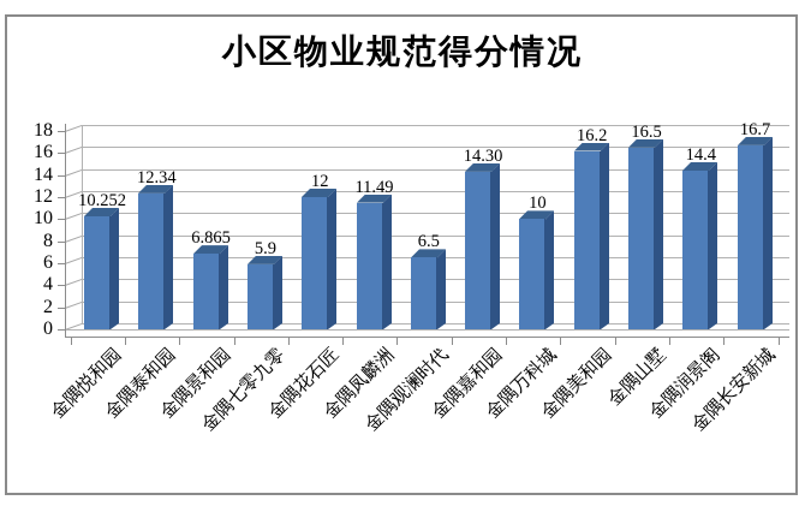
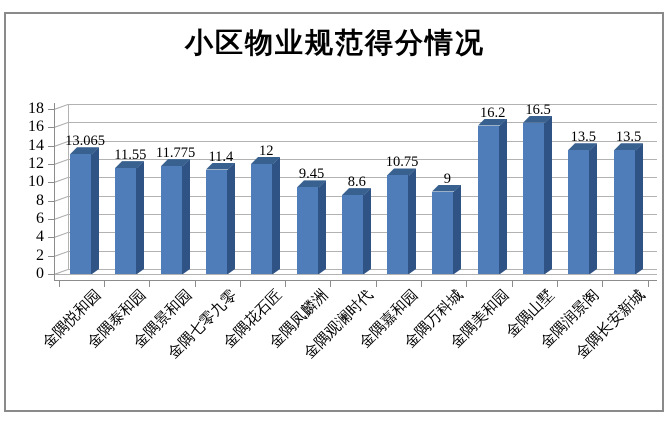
金隅悦和园: 10.252 -> 13.065
金隅泰和园: 12.34 -> 11.55
金隅景和园: 6.865 -> 11.775
金隅七零九零: 5.9 -> 11.4
金隅凤麟洲: 11.49 -> 9.45
金隅观澜时代: 6.5 -> 8.6
金隅嘉和园: 14.30 -> 10.75
金隅万科城: 10 -> 9
金隅润景阁: 14.4 -> 13.5
金隅长安新城: 16.7 -> 13.5
